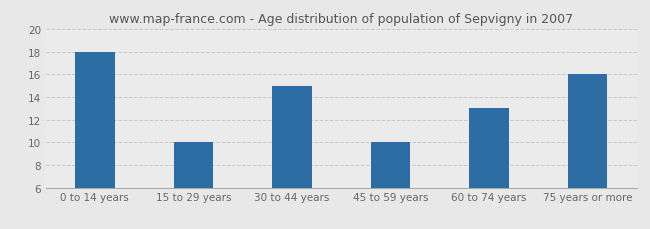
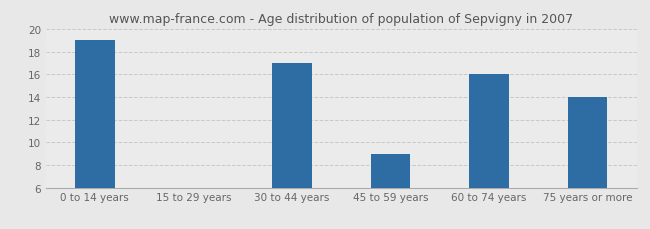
0 to 14 years: 18 -> 19
15 to 29 years: 10 -> 6
30 to 44 years: 15 -> 17
45 to 59 years: 10 -> 9
60 to 74 years: 13 -> 16
75 years or more: 16 -> 14
